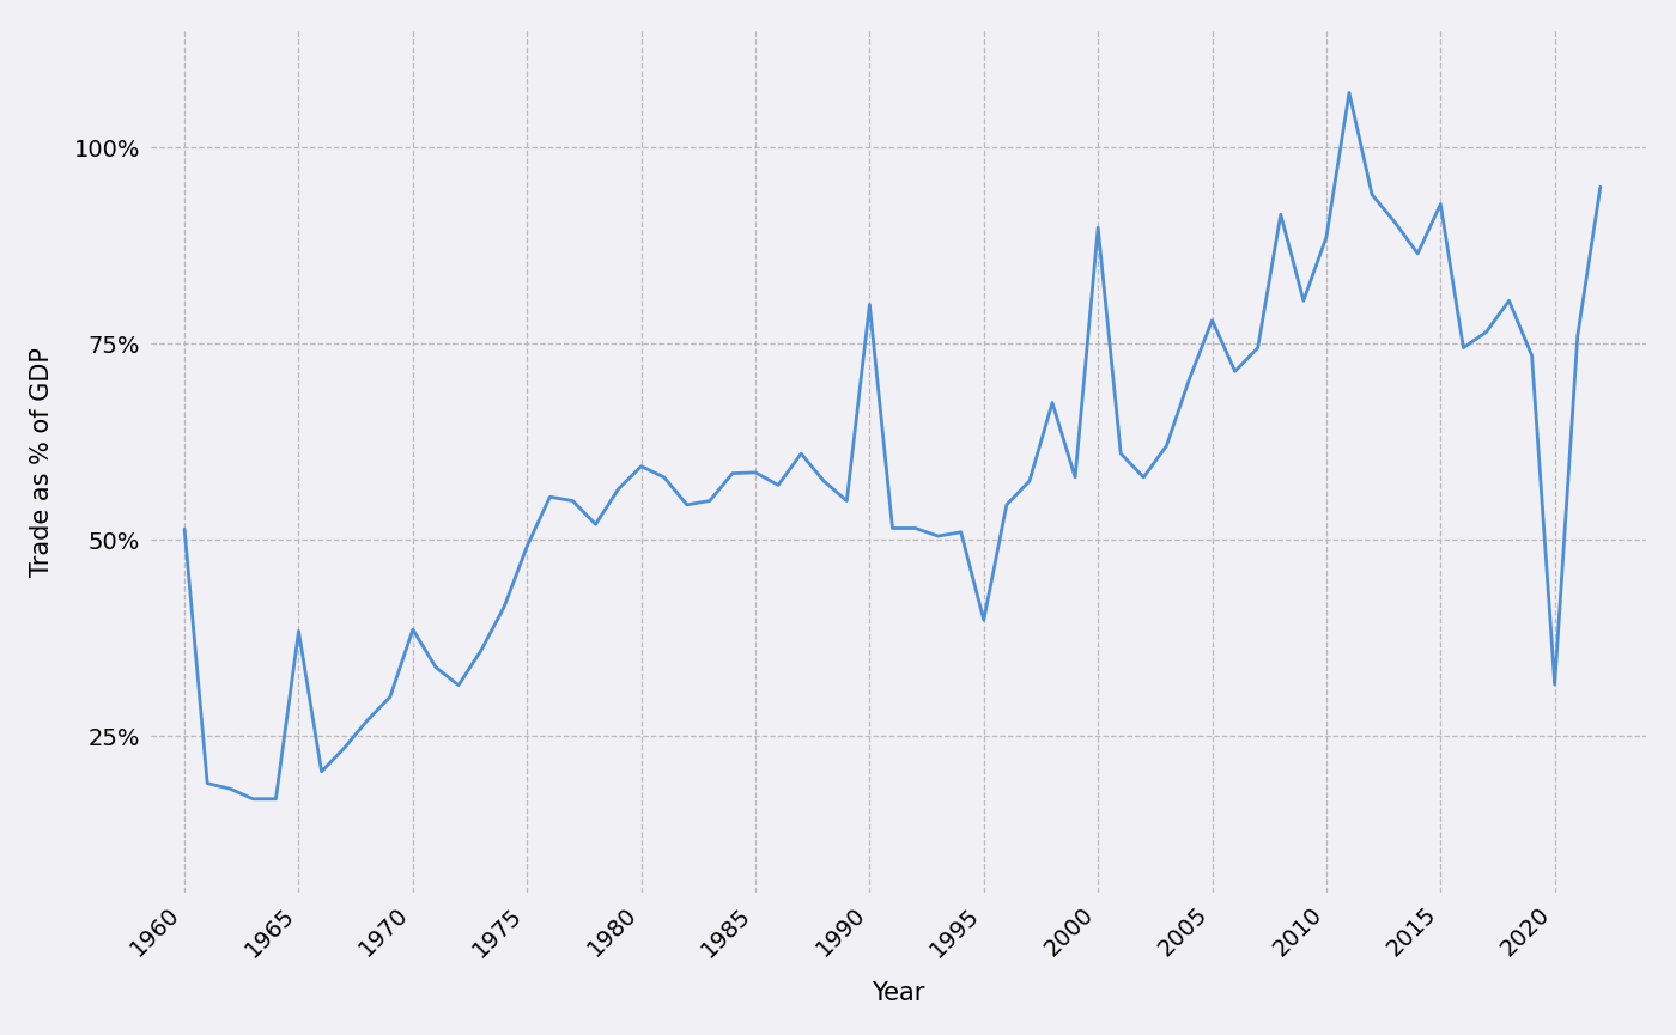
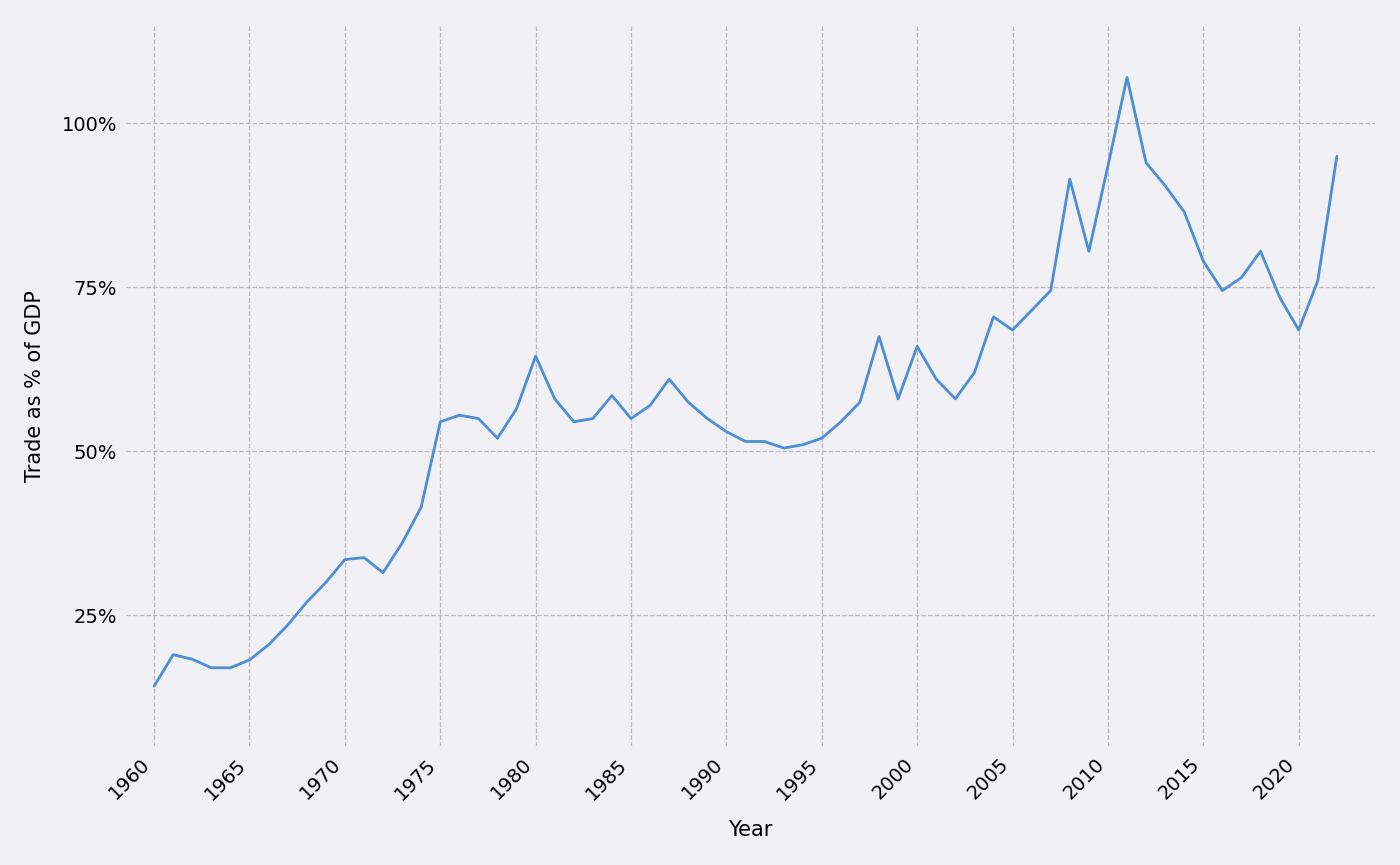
1960: 51.4% -> 14.2%
1965: 38.4% -> 18.2%
1970: 38.6% -> 33.5%
1975: 49.2% -> 54.5%
1980: 59.4% -> 64.5%
1985: 58.6% -> 55.0%
1990: 80.0% -> 53.0%
1995: 39.8% -> 52.0%
2000: 89.8% -> 66.0%
2005: 78.0% -> 68.5%
2010: 88.6% -> 93.5%
2015: 92.8% -> 79.0%
2020: 31.6% -> 68.5%
